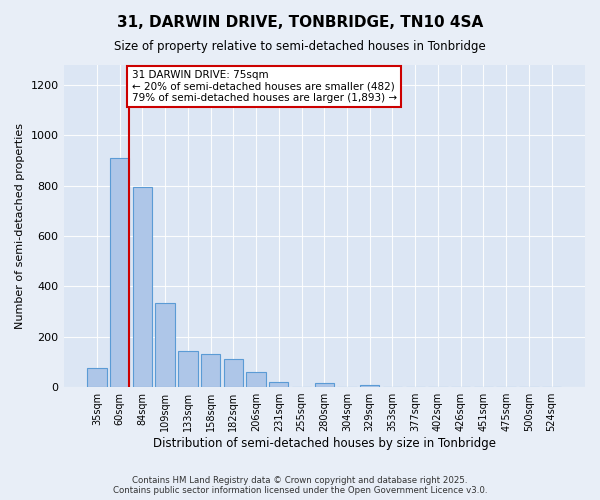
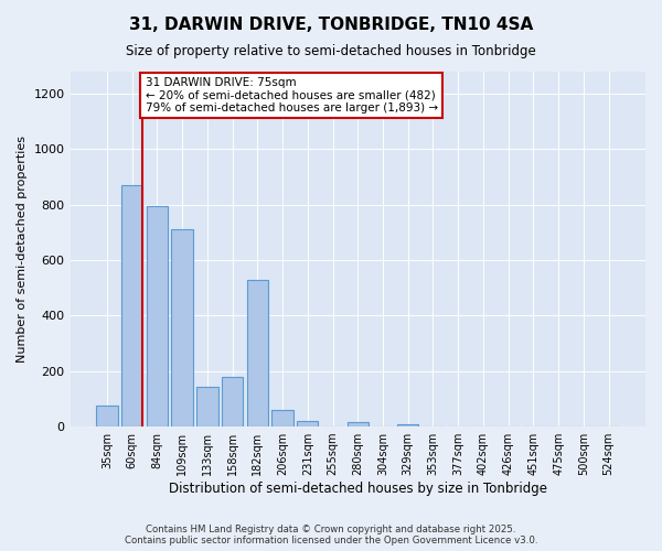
60sqm: 910 -> 870
109sqm: 335 -> 710
158sqm: 130 -> 180
182sqm: 110 -> 530
